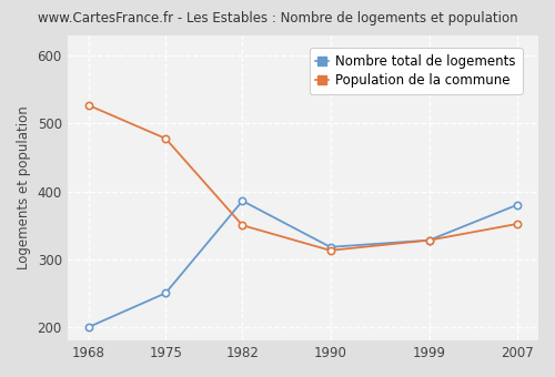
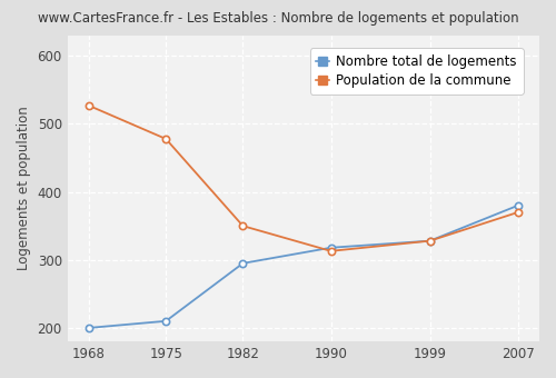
Nombre total de logements/1975: 250 -> 210
Nombre total de logements/1982: 386 -> 295
Population de la commune/2007: 352 -> 370
